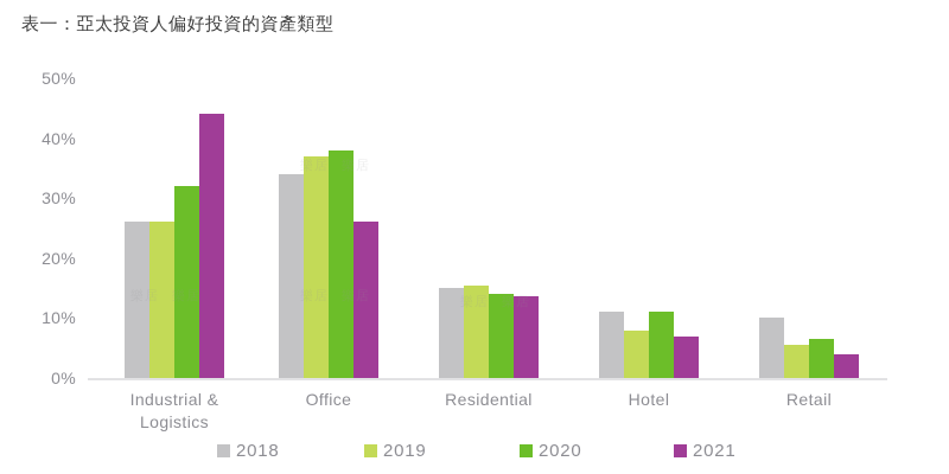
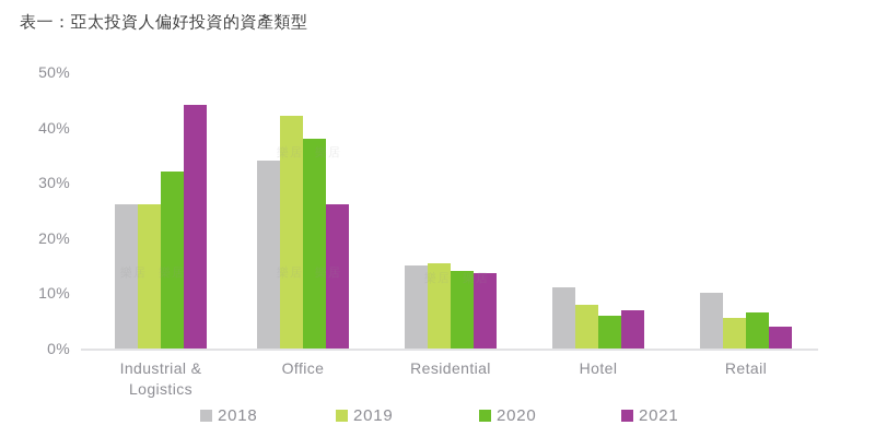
2019/Office: 37% -> 42%
2020/Hotel: 11% -> 6%
